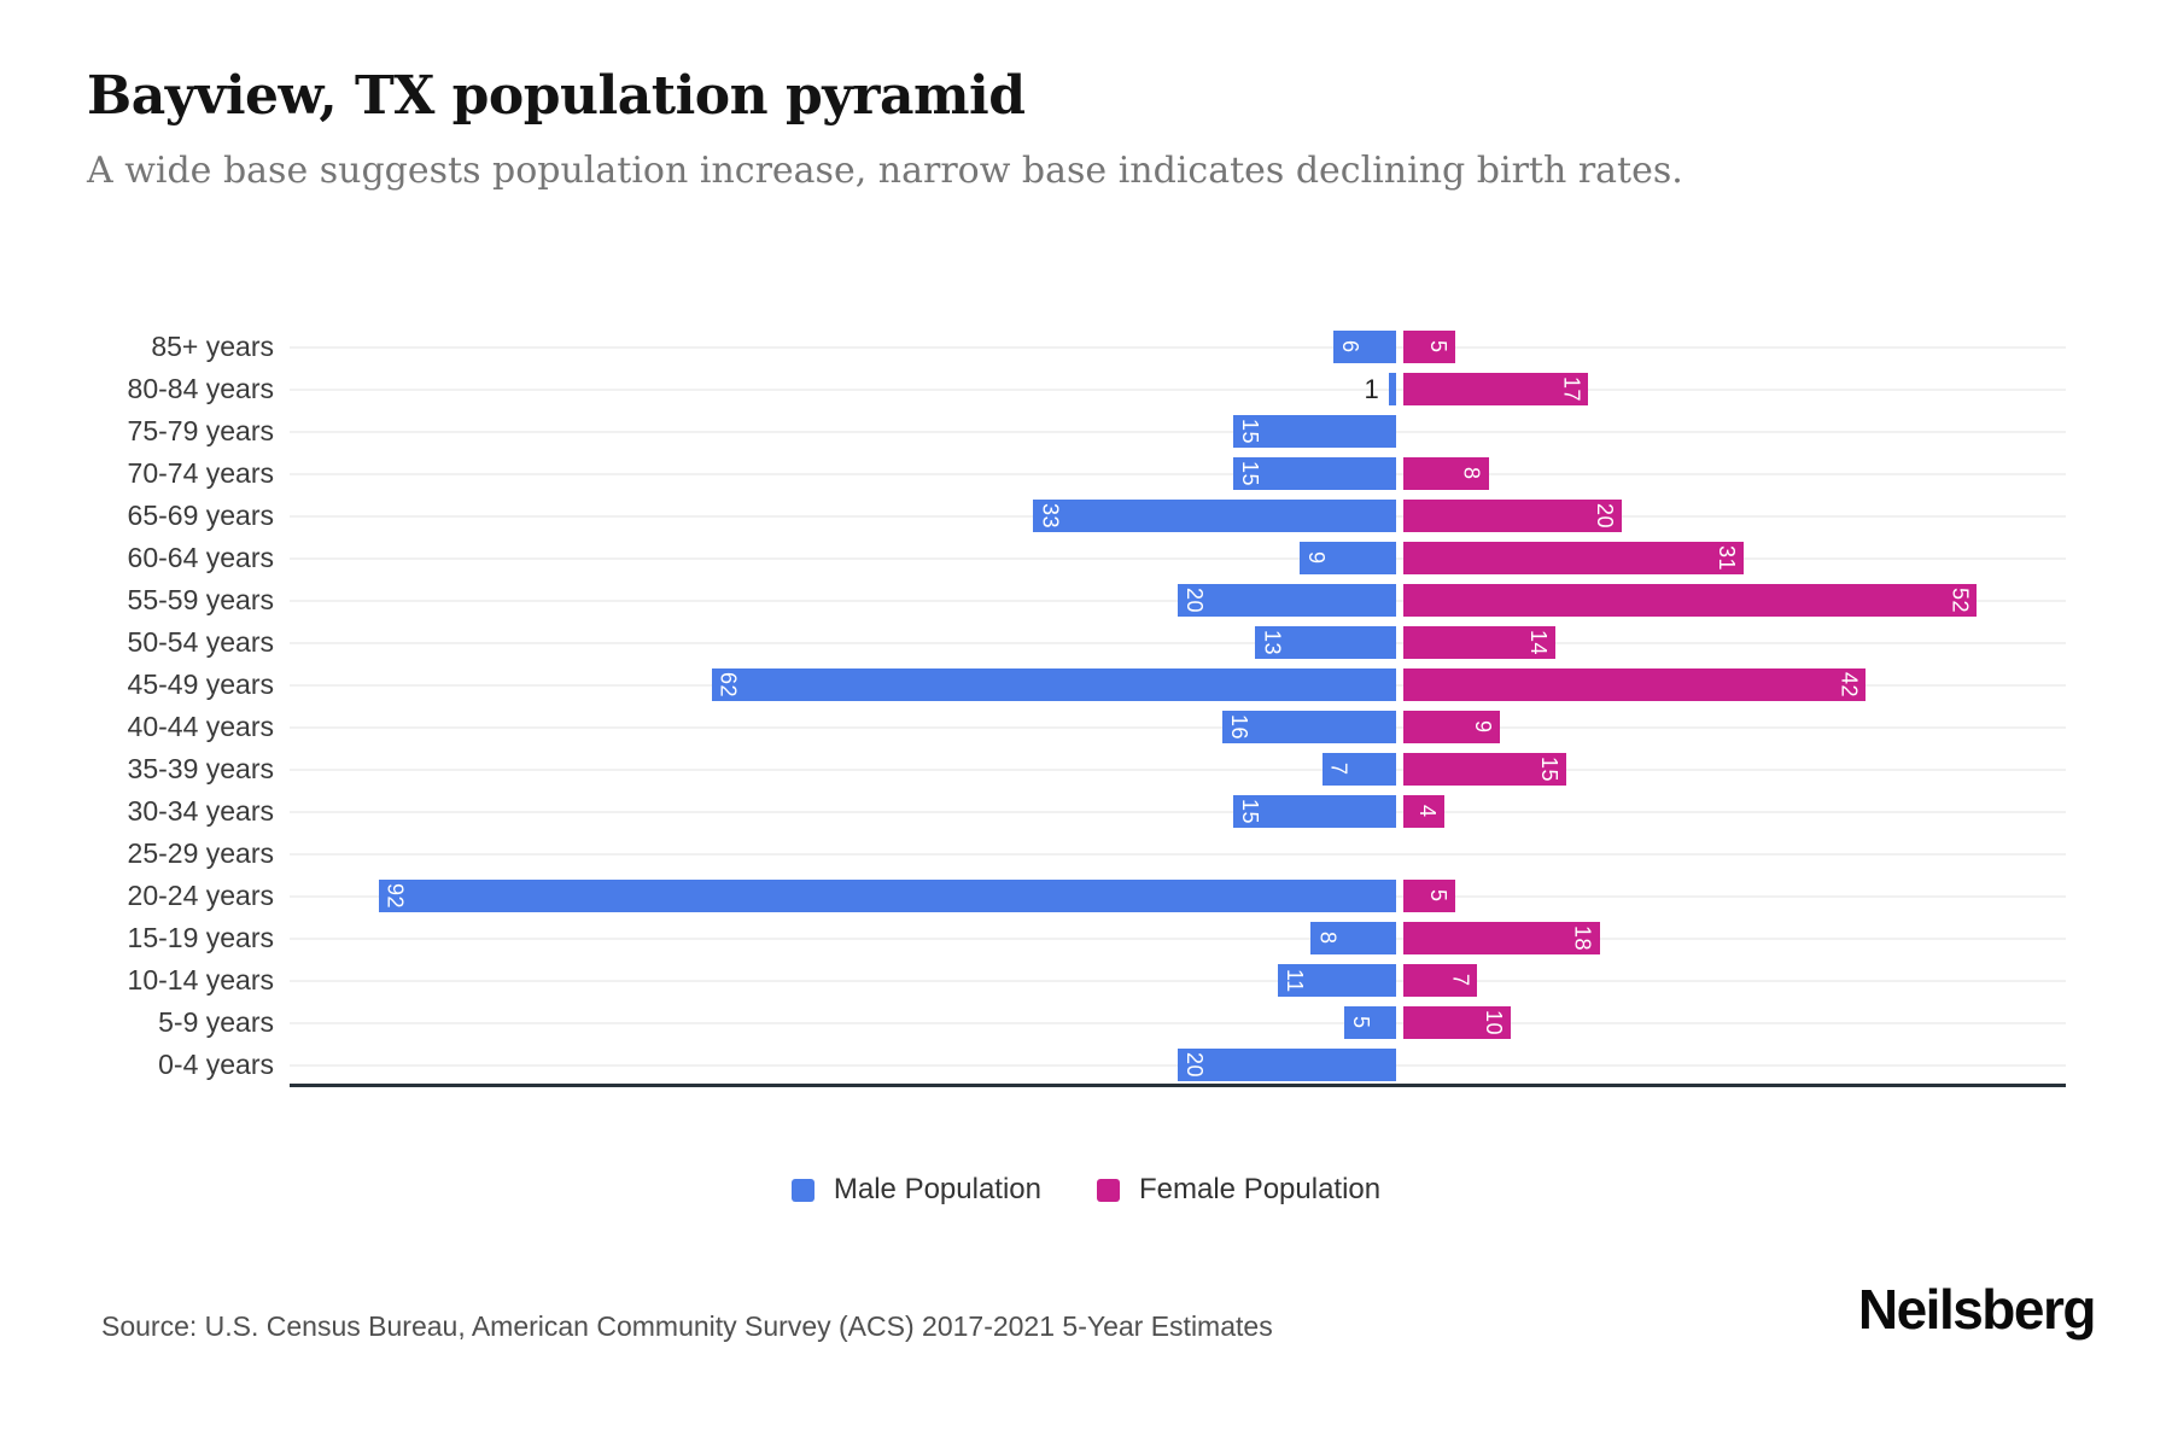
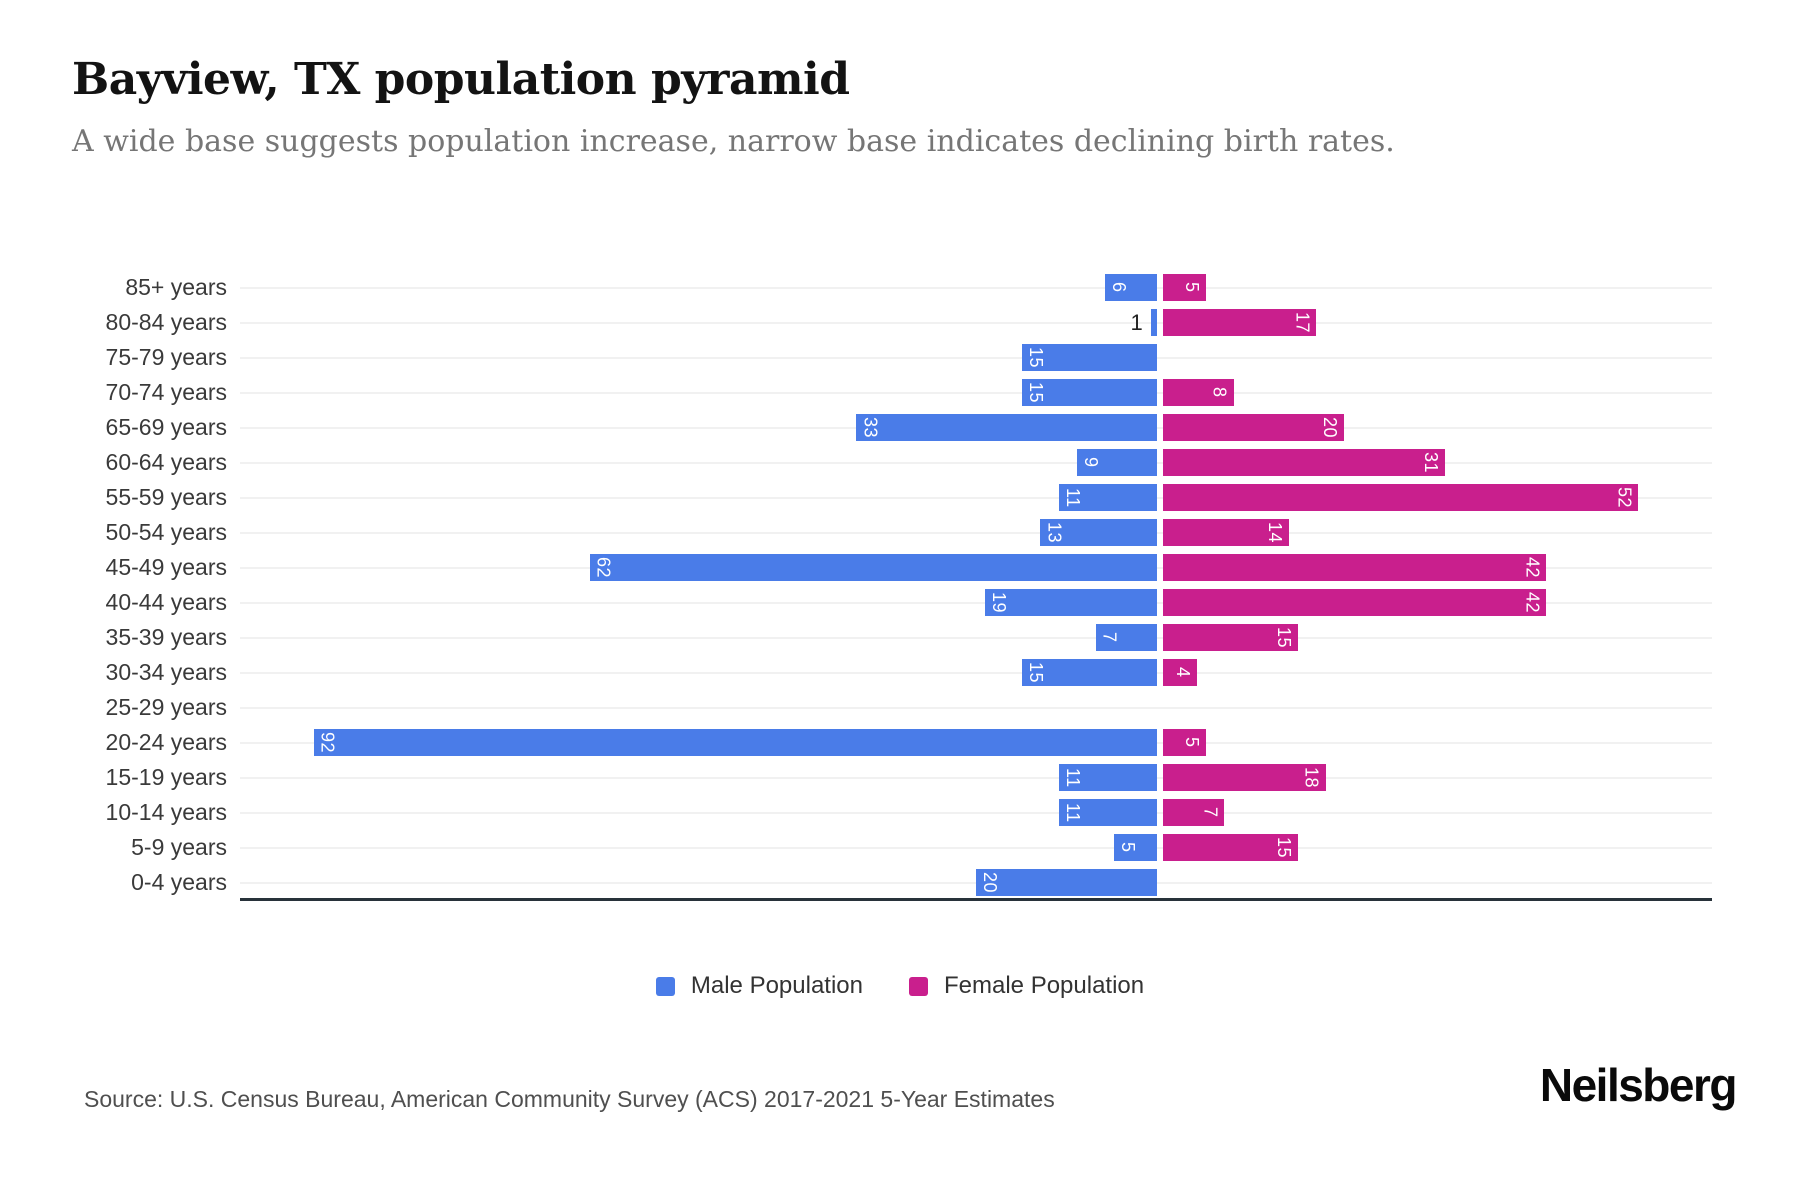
Male Population/55-59 years: 20 -> 11
Male Population/40-44 years: 16 -> 19
Female Population/40-44 years: 9 -> 42
Male Population/15-19 years: 8 -> 11
Female Population/5-9 years: 10 -> 15
